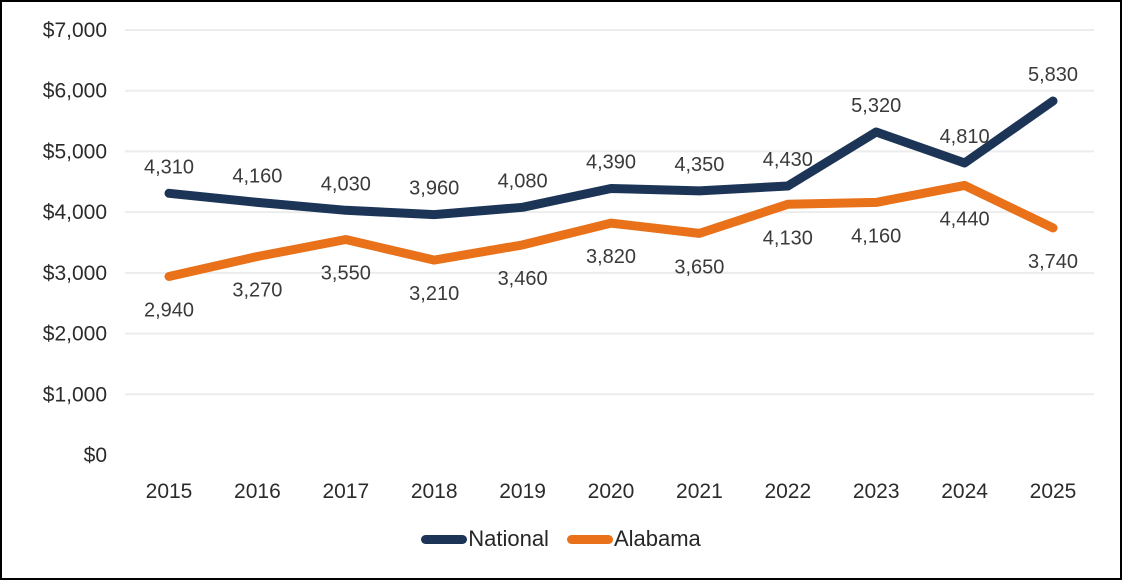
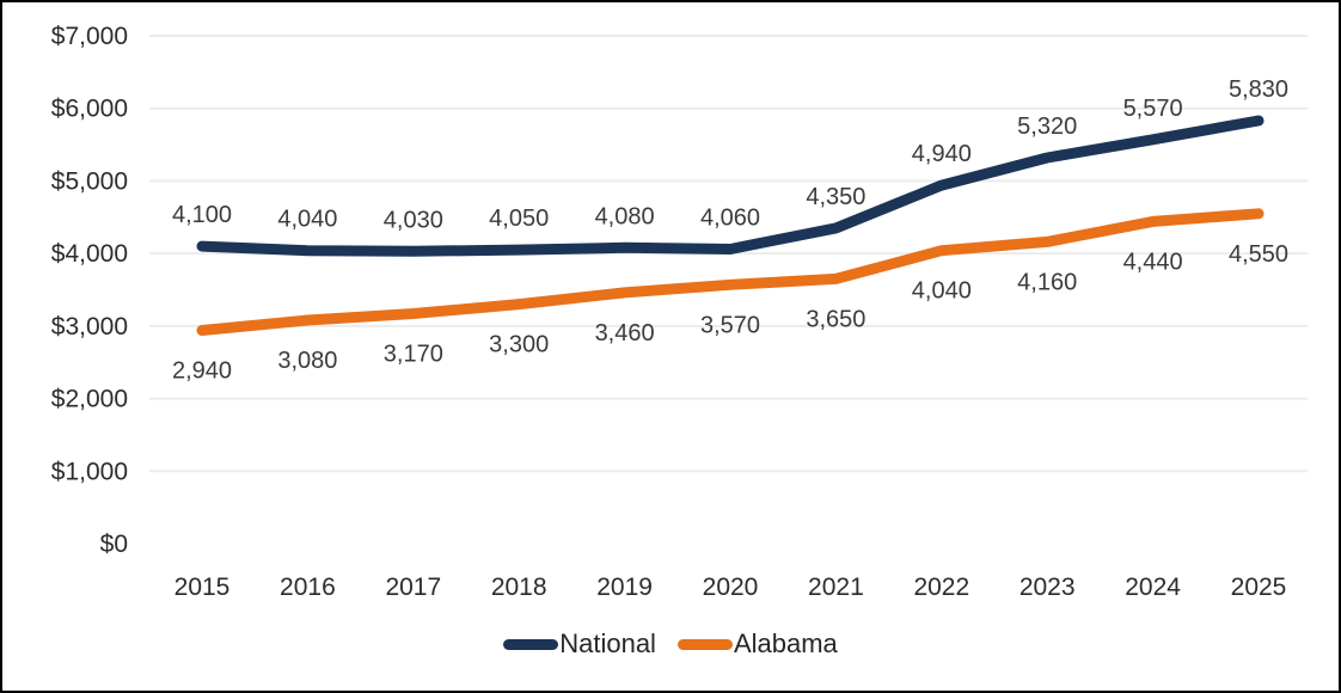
National/2015: 4,310 -> 4,100
National/2016: 4,160 -> 4,040
Alabama/2016: 3,270 -> 3,080
Alabama/2017: 3,550 -> 3,170
National/2018: 3,960 -> 4,050
Alabama/2018: 3,210 -> 3,300
National/2020: 4,390 -> 4,060
Alabama/2020: 3,820 -> 3,570
National/2022: 4,430 -> 4,940
Alabama/2022: 4,130 -> 4,040
National/2024: 4,810 -> 5,570
Alabama/2025: 3,740 -> 4,550
